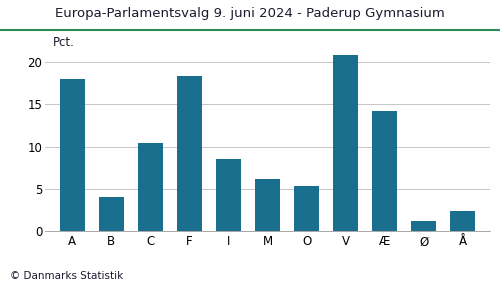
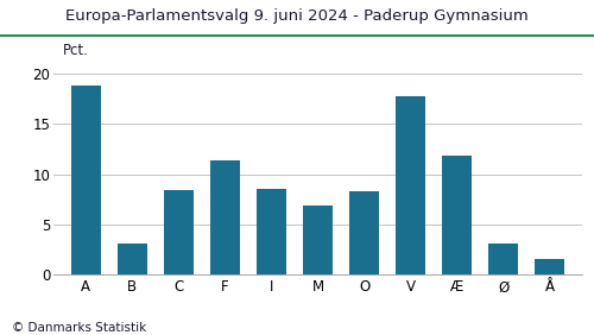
A: 18.0 -> 18.8
B: 4.0 -> 3.1
C: 10.4 -> 8.4
F: 18.4 -> 11.4
M: 6.2 -> 6.9
O: 5.4 -> 8.3
V: 20.8 -> 17.7
Æ: 14.2 -> 11.9
Ø: 1.2 -> 3.1
Å: 2.4 -> 1.6
